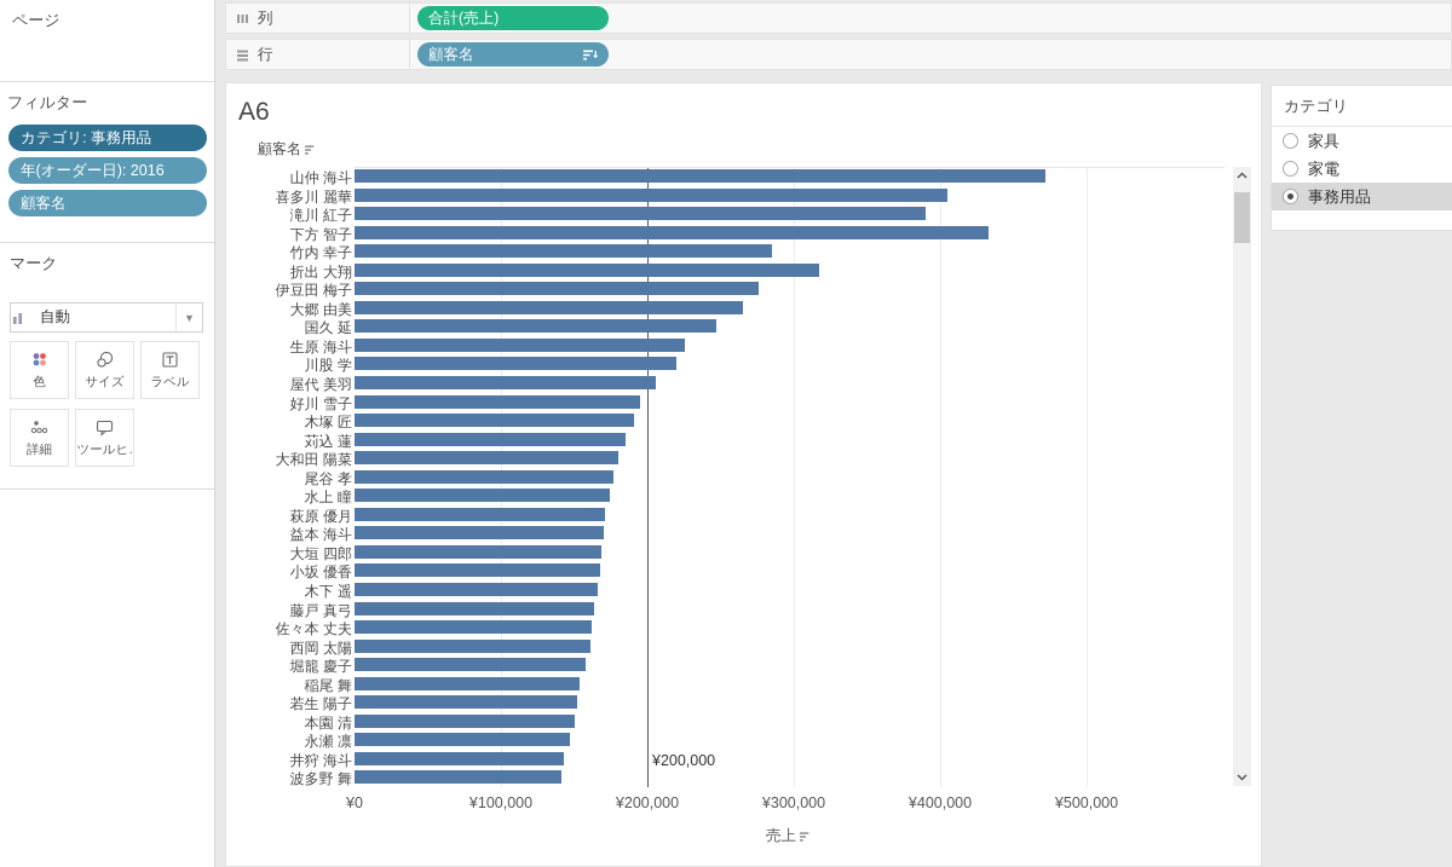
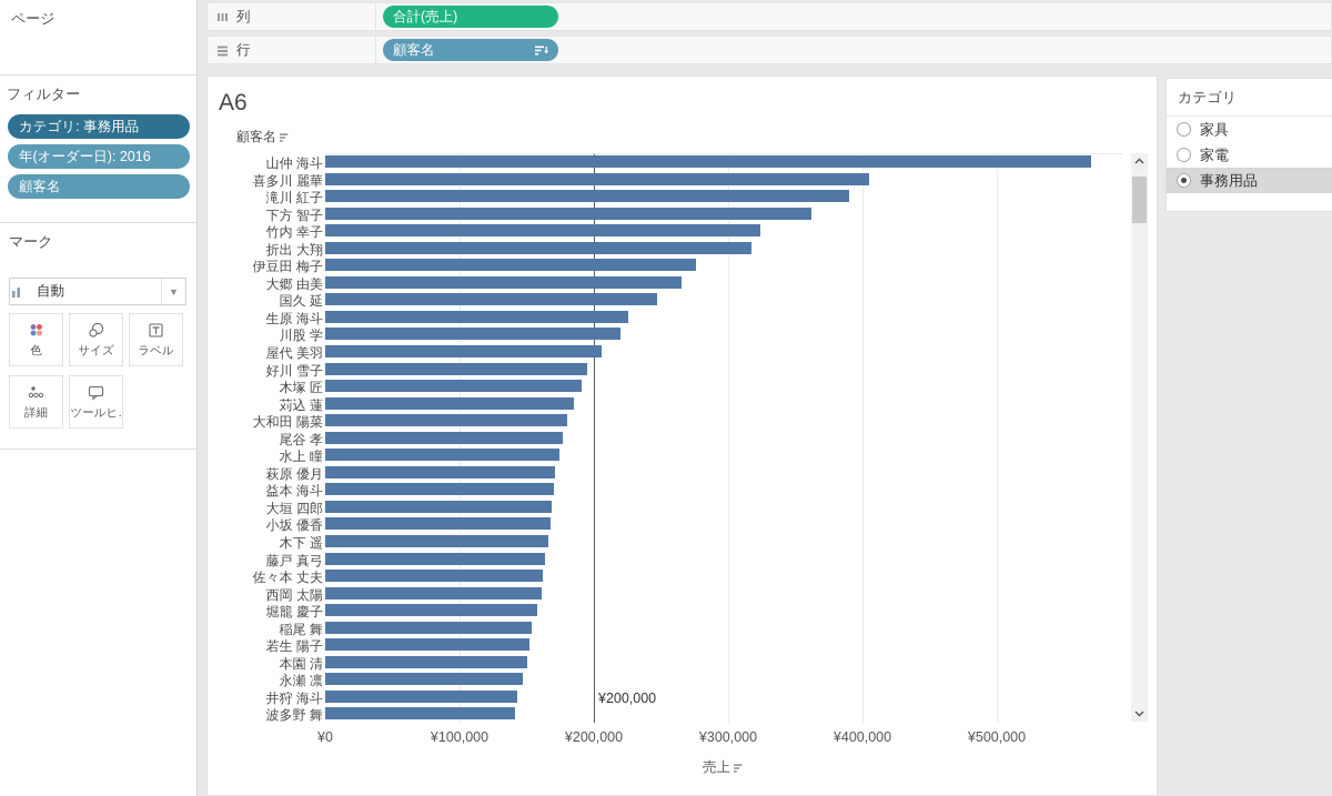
山仲 海斗: ¥472000 -> ¥570000
下方 智子: ¥433000 -> ¥362000
竹内 幸子: ¥285000 -> ¥324000
